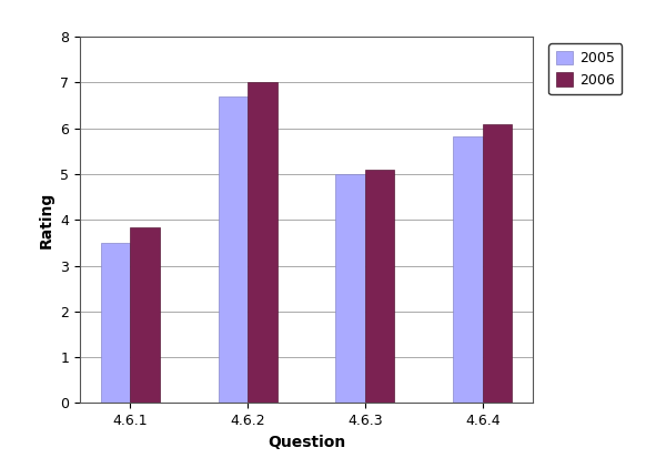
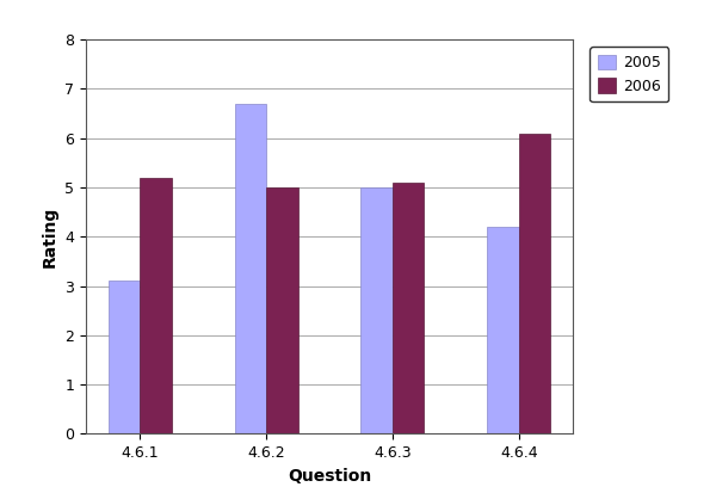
2005/4.6.1: 3.50 -> 3.10
2006/4.6.1: 3.83 -> 5.20
2006/4.6.2: 7.00 -> 5.00
2005/4.6.4: 5.83 -> 4.20
